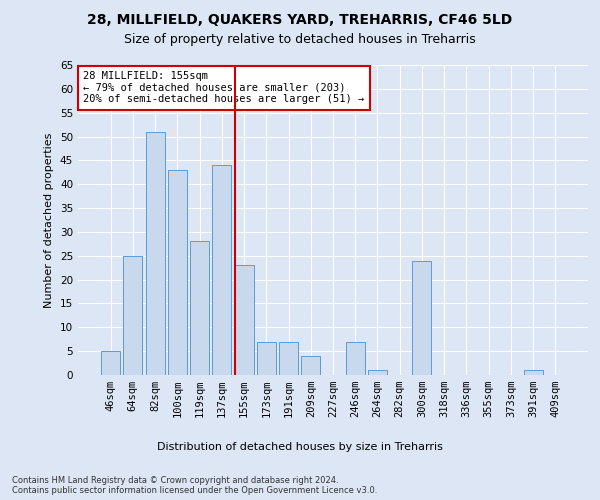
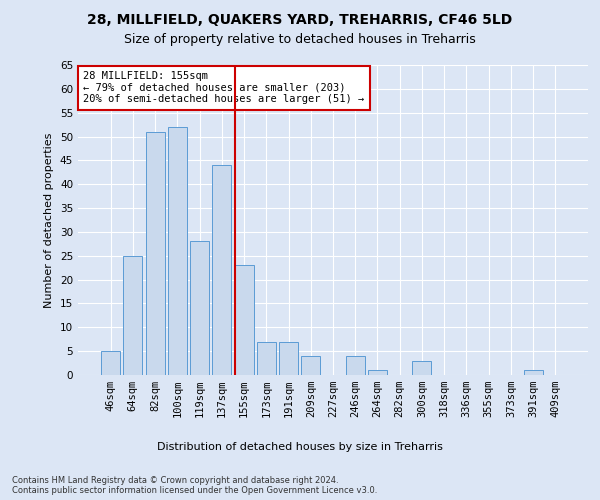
100sqm: 43 -> 52
246sqm: 7 -> 4
300sqm: 24 -> 3
